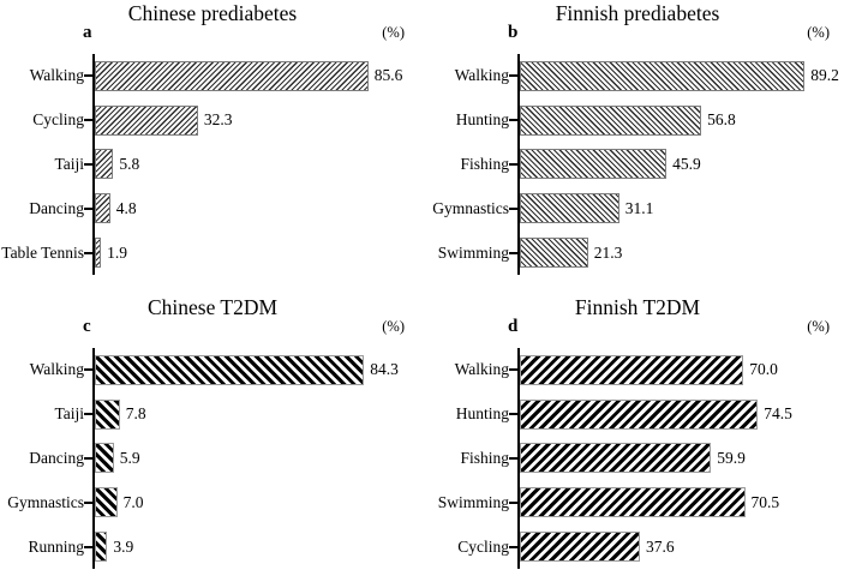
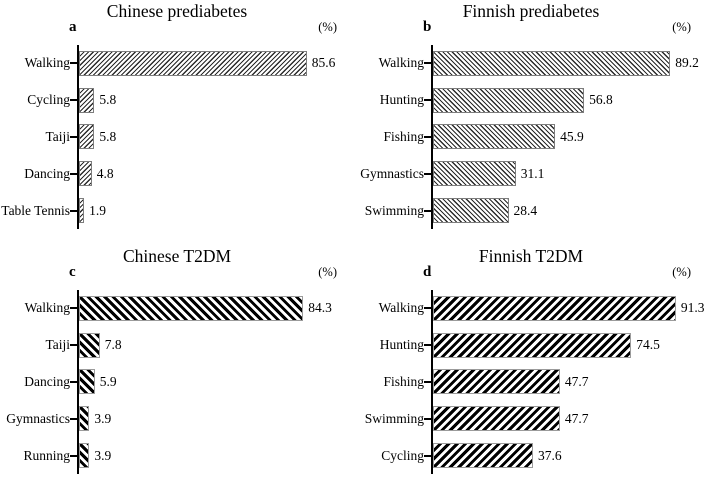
Chinese prediabetes/Cycling: 32.3 -> 5.8
Finnish prediabetes/Swimming: 21.3 -> 28.4
Chinese T2DM/Gymnastics: 7.0 -> 3.9
Finnish T2DM/Walking: 70.0 -> 91.3
Finnish T2DM/Fishing: 59.9 -> 47.7
Finnish T2DM/Swimming: 70.5 -> 47.7
